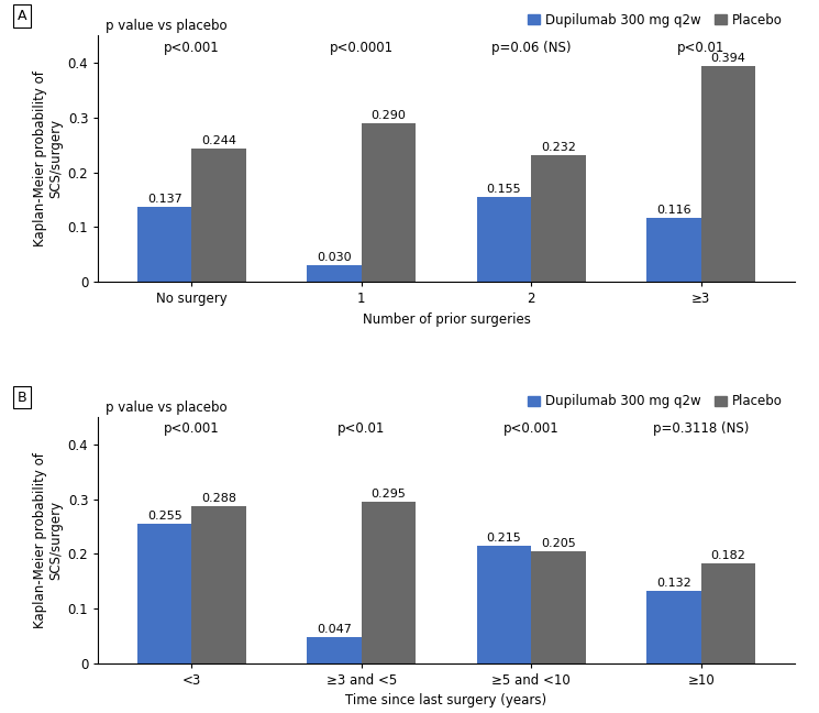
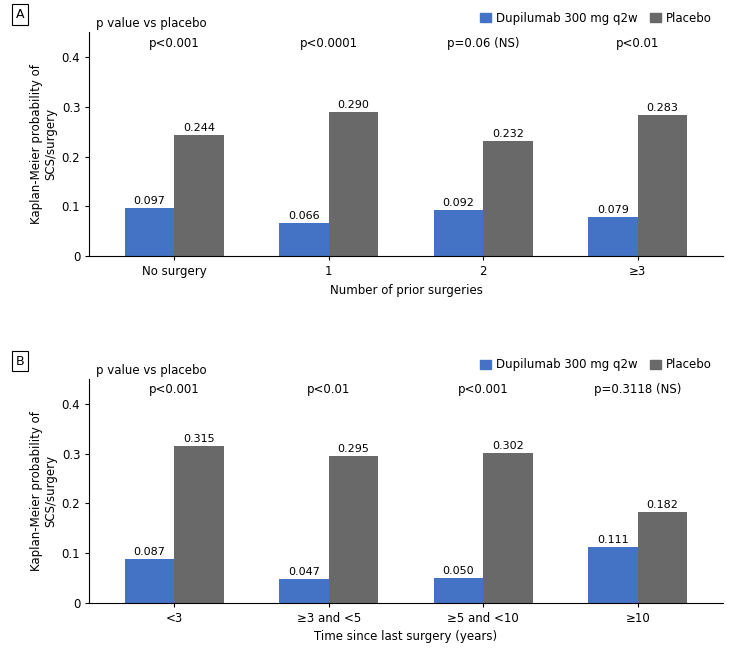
Dupilumab 300 mg q2w/No surgery: 0.137 -> 0.097
Dupilumab 300 mg q2w/1: 0.030 -> 0.066
Dupilumab 300 mg q2w/2: 0.155 -> 0.092
Dupilumab 300 mg q2w/≥3: 0.116 -> 0.079
Placebo/≥3: 0.394 -> 0.283
Dupilumab 300 mg q2w/<3: 0.255 -> 0.087
Placebo/<3: 0.288 -> 0.315
Dupilumab 300 mg q2w/≥5 and <10: 0.215 -> 0.050
Placebo/≥5 and <10: 0.205 -> 0.302
Dupilumab 300 mg q2w/≥10: 0.132 -> 0.111
